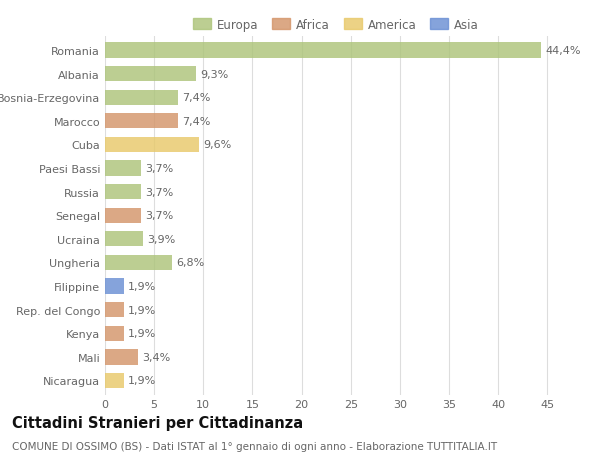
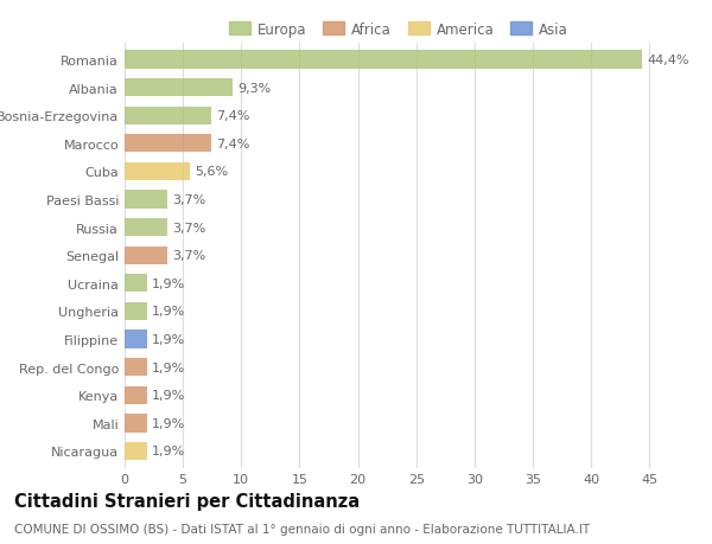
Cuba: 9,6% -> 5,6%
Ucraina: 3,9% -> 1,9%
Ungheria: 6,8% -> 1,9%
Mali: 3,4% -> 1,9%
